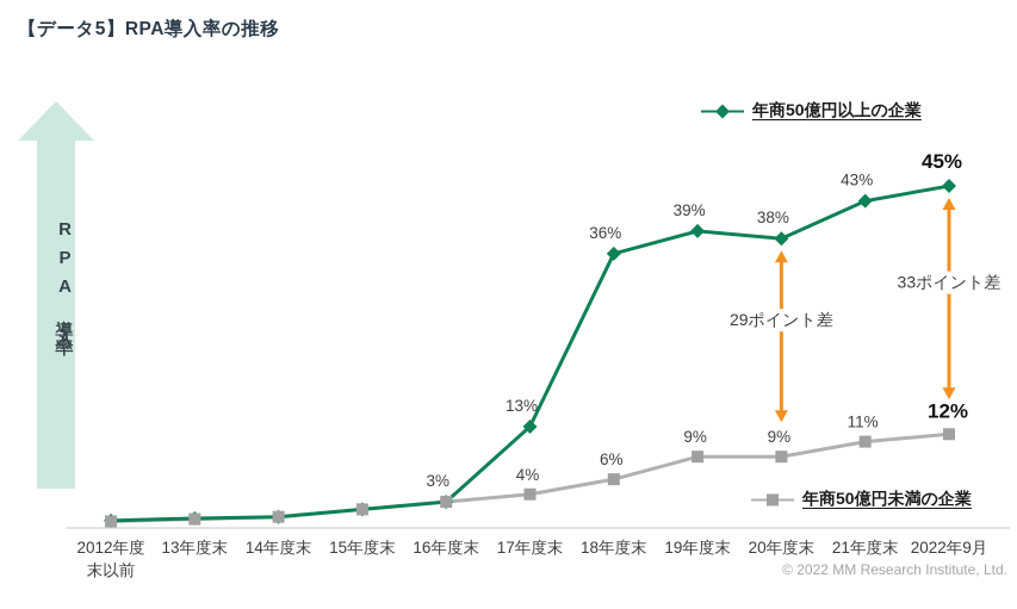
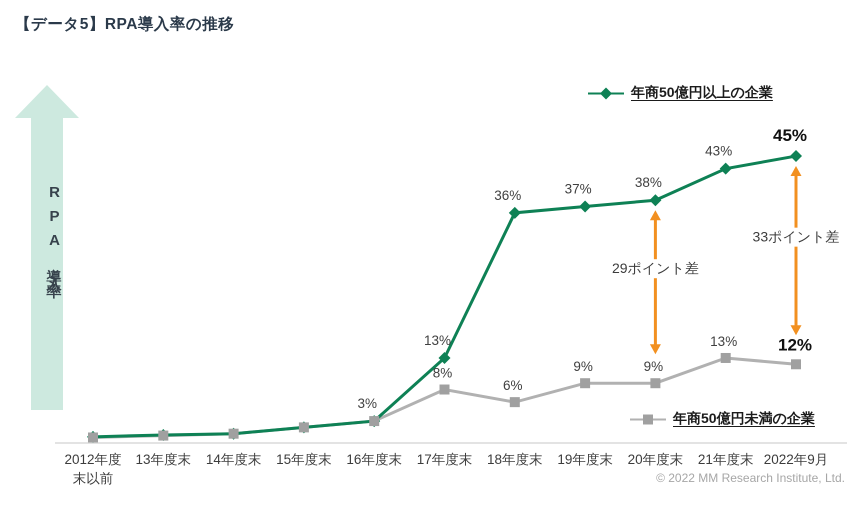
年商50億円未満の企業/17年度末: 4% -> 8%
年商50億円以上の企業/19年度末: 39% -> 37%
年商50億円未満の企業/21年度末: 11% -> 13%
